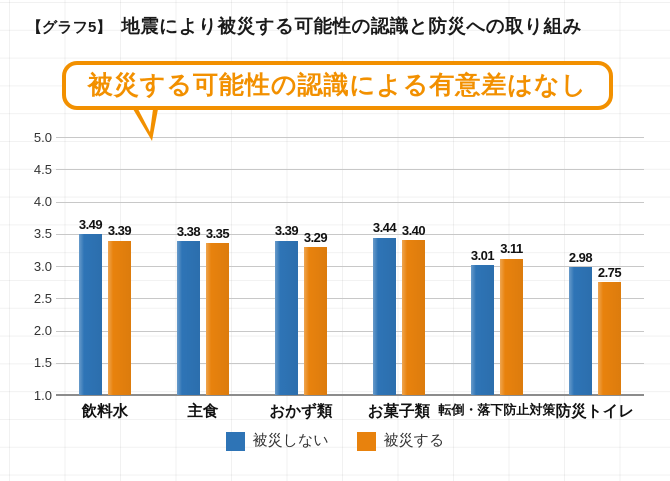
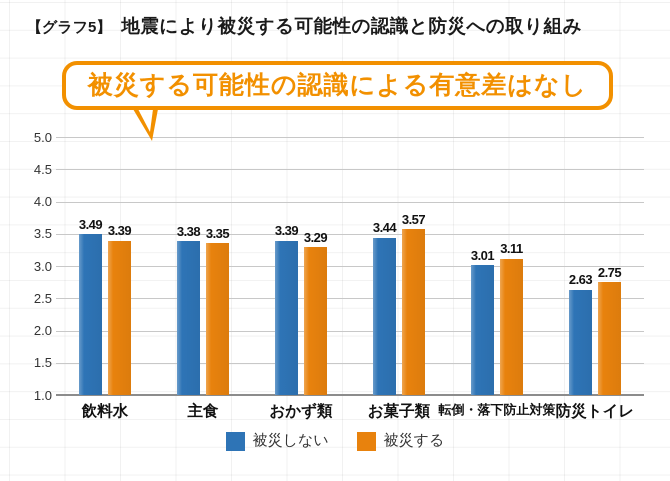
被災する/お菓子類: 3.40 -> 3.57
被災しない/防災トイレ: 2.98 -> 2.63
